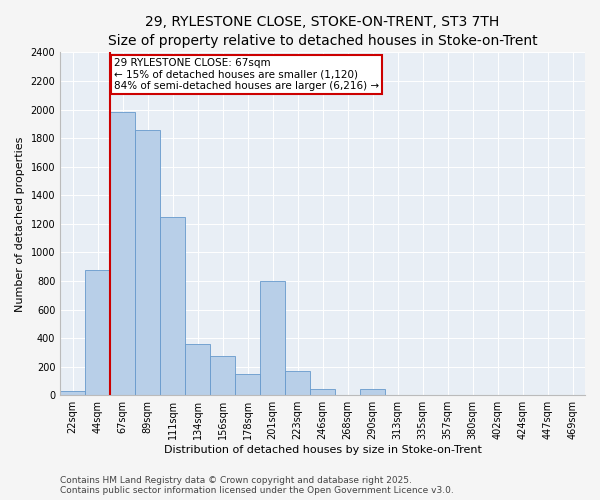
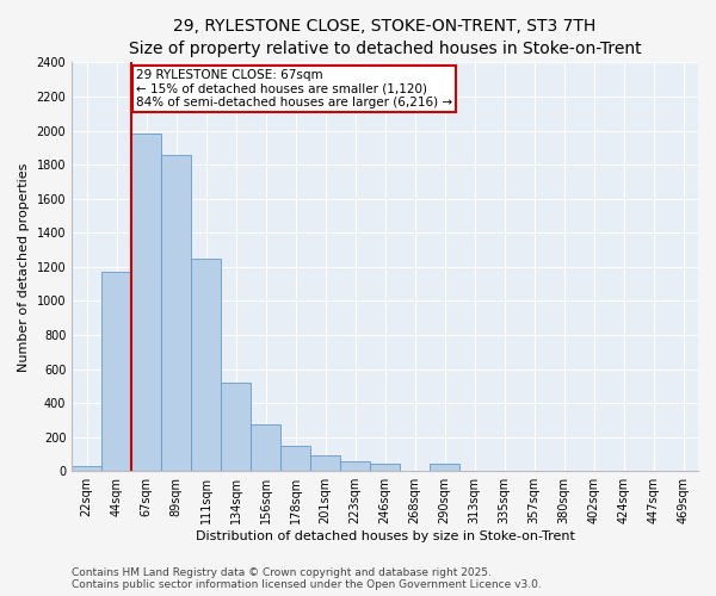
44sqm: 880 -> 1170
134sqm: 360 -> 520
201sqm: 800 -> 90
223sqm: 170 -> 60
